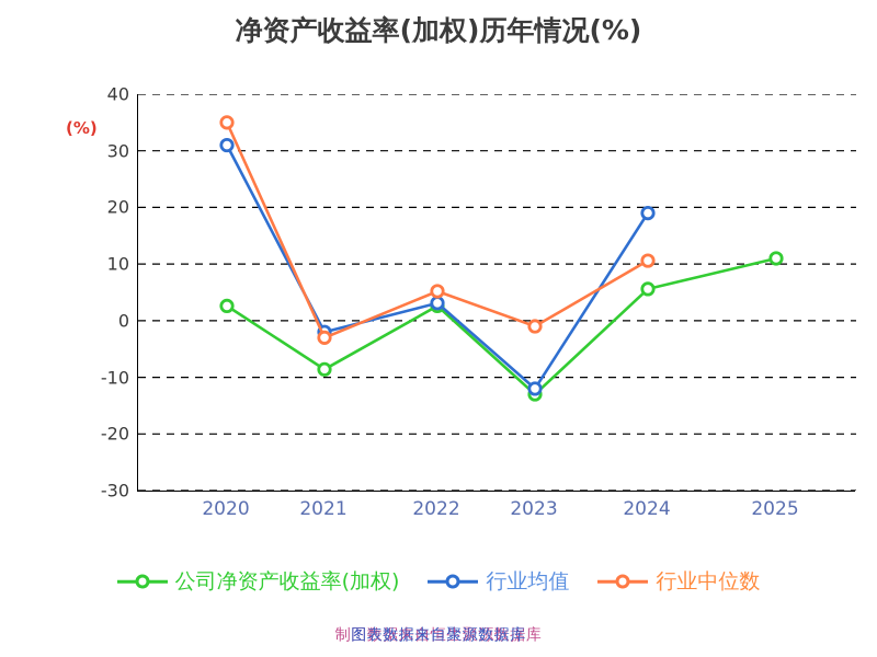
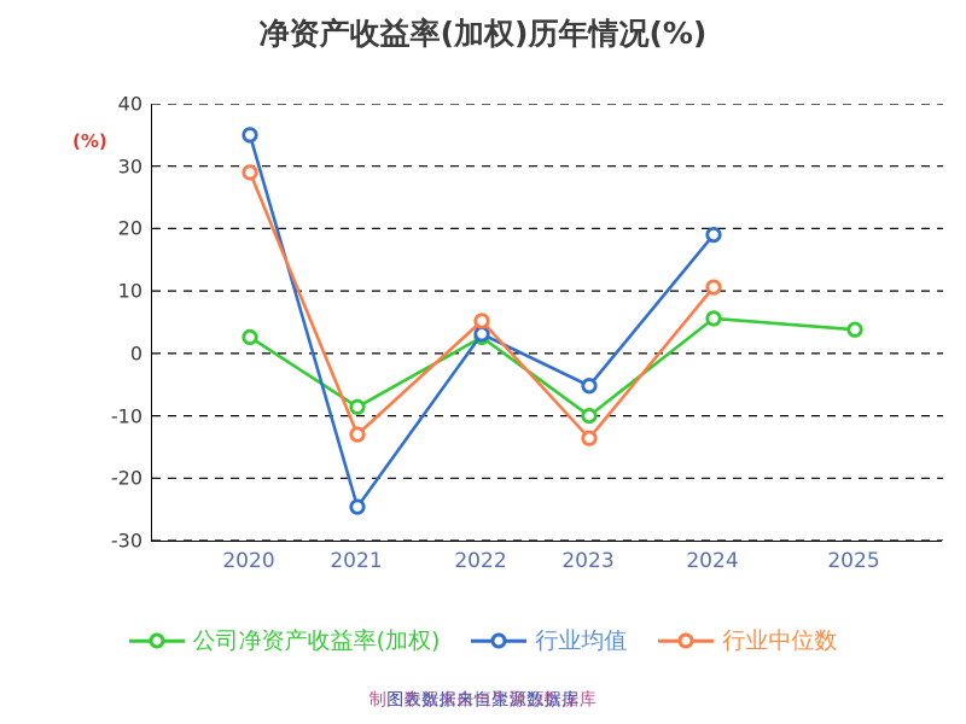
行业均值/2020: 31 -> 35
行业中位数/2020: 35 -> 29
行业均值/2021: -2 -> -25
行业中位数/2021: -3 -> -13
公司净资产收益率(加权)/2023: -13 -> -10
行业均值/2023: -12 -> -5
行业中位数/2023: -1 -> -14
公司净资产收益率(加权)/2025: 11 -> 4
